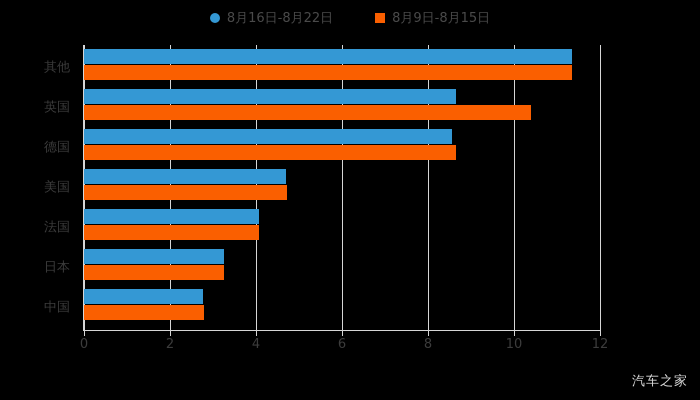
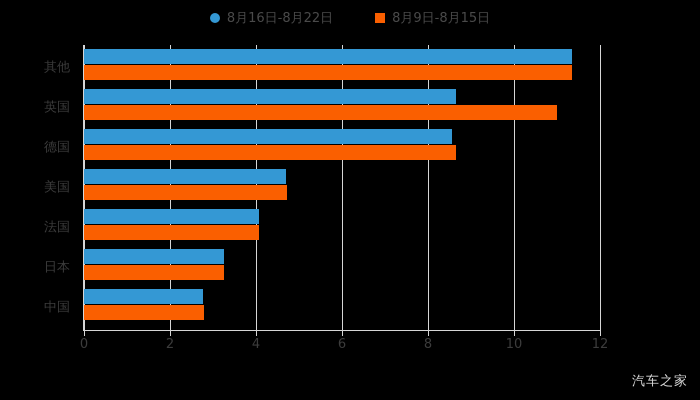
8月9日-8月15日/英国: 10.4 -> 11.0
